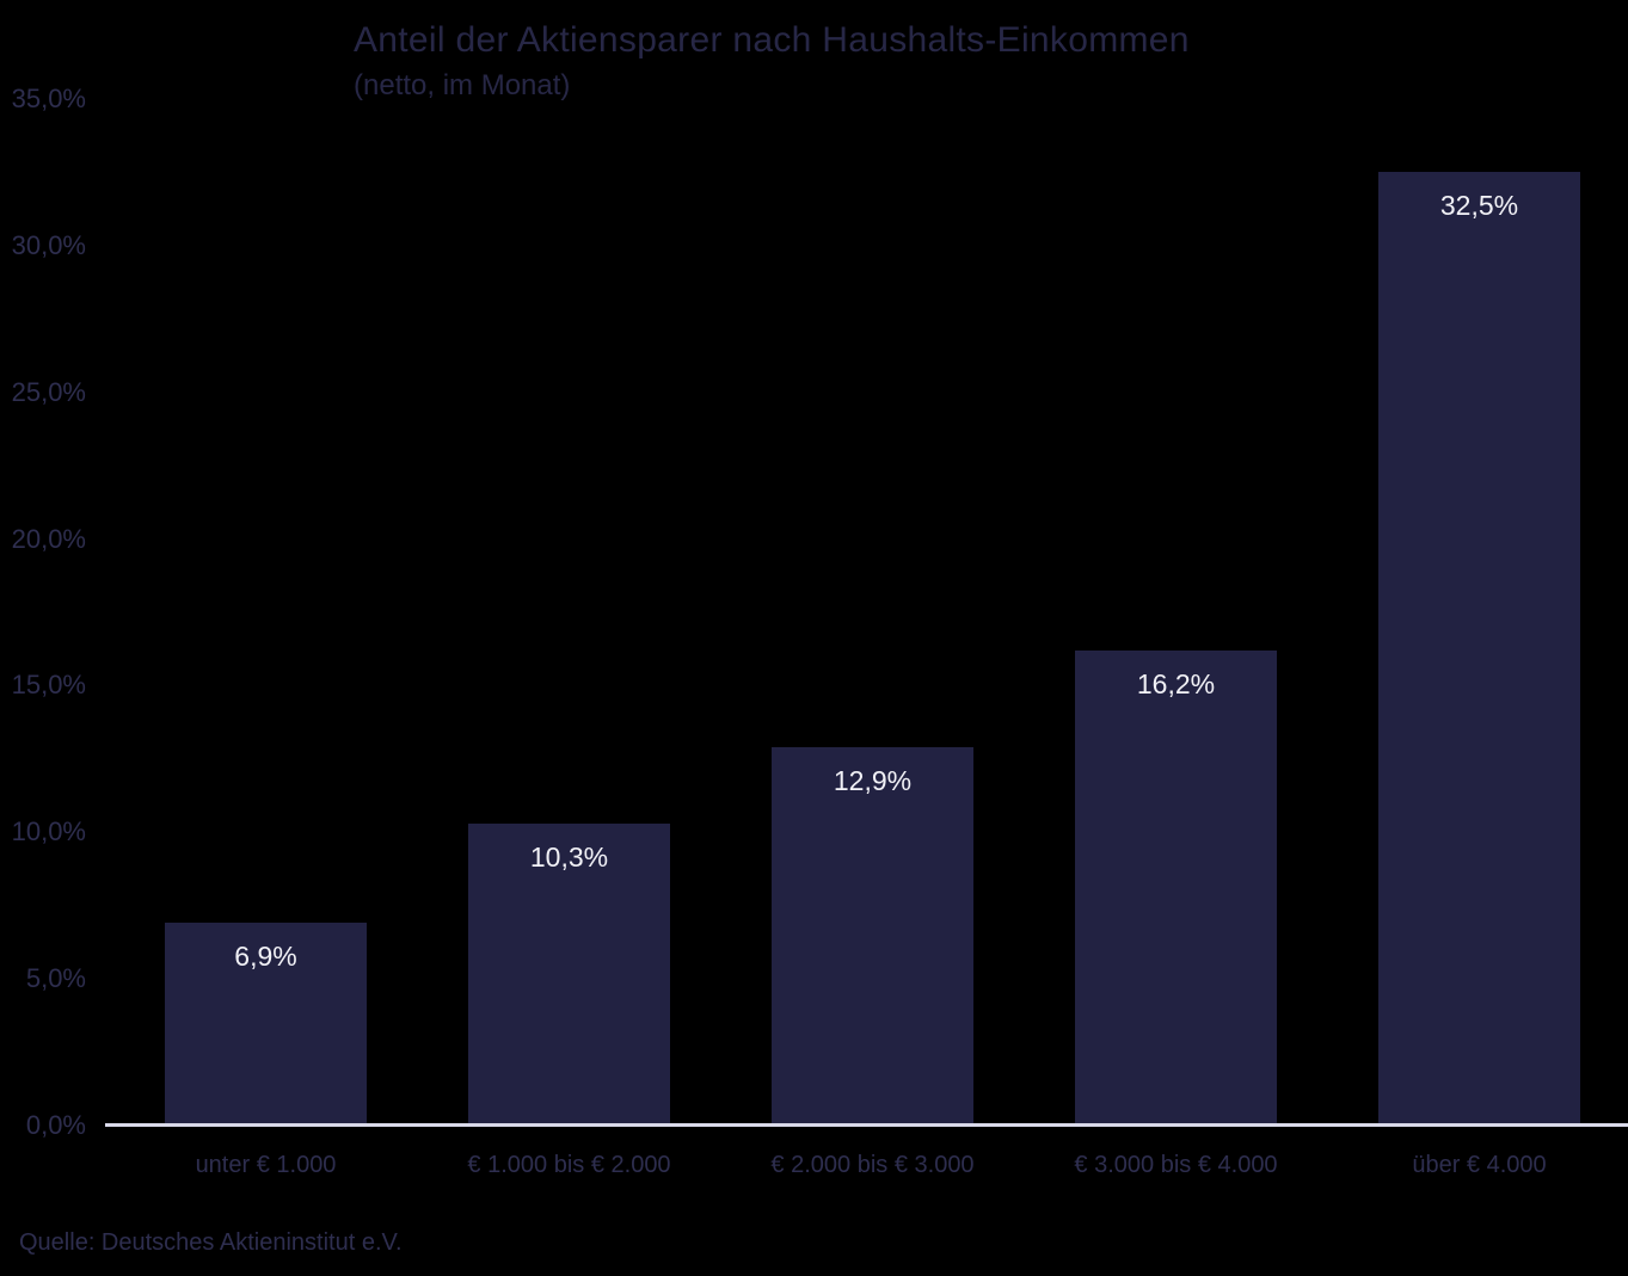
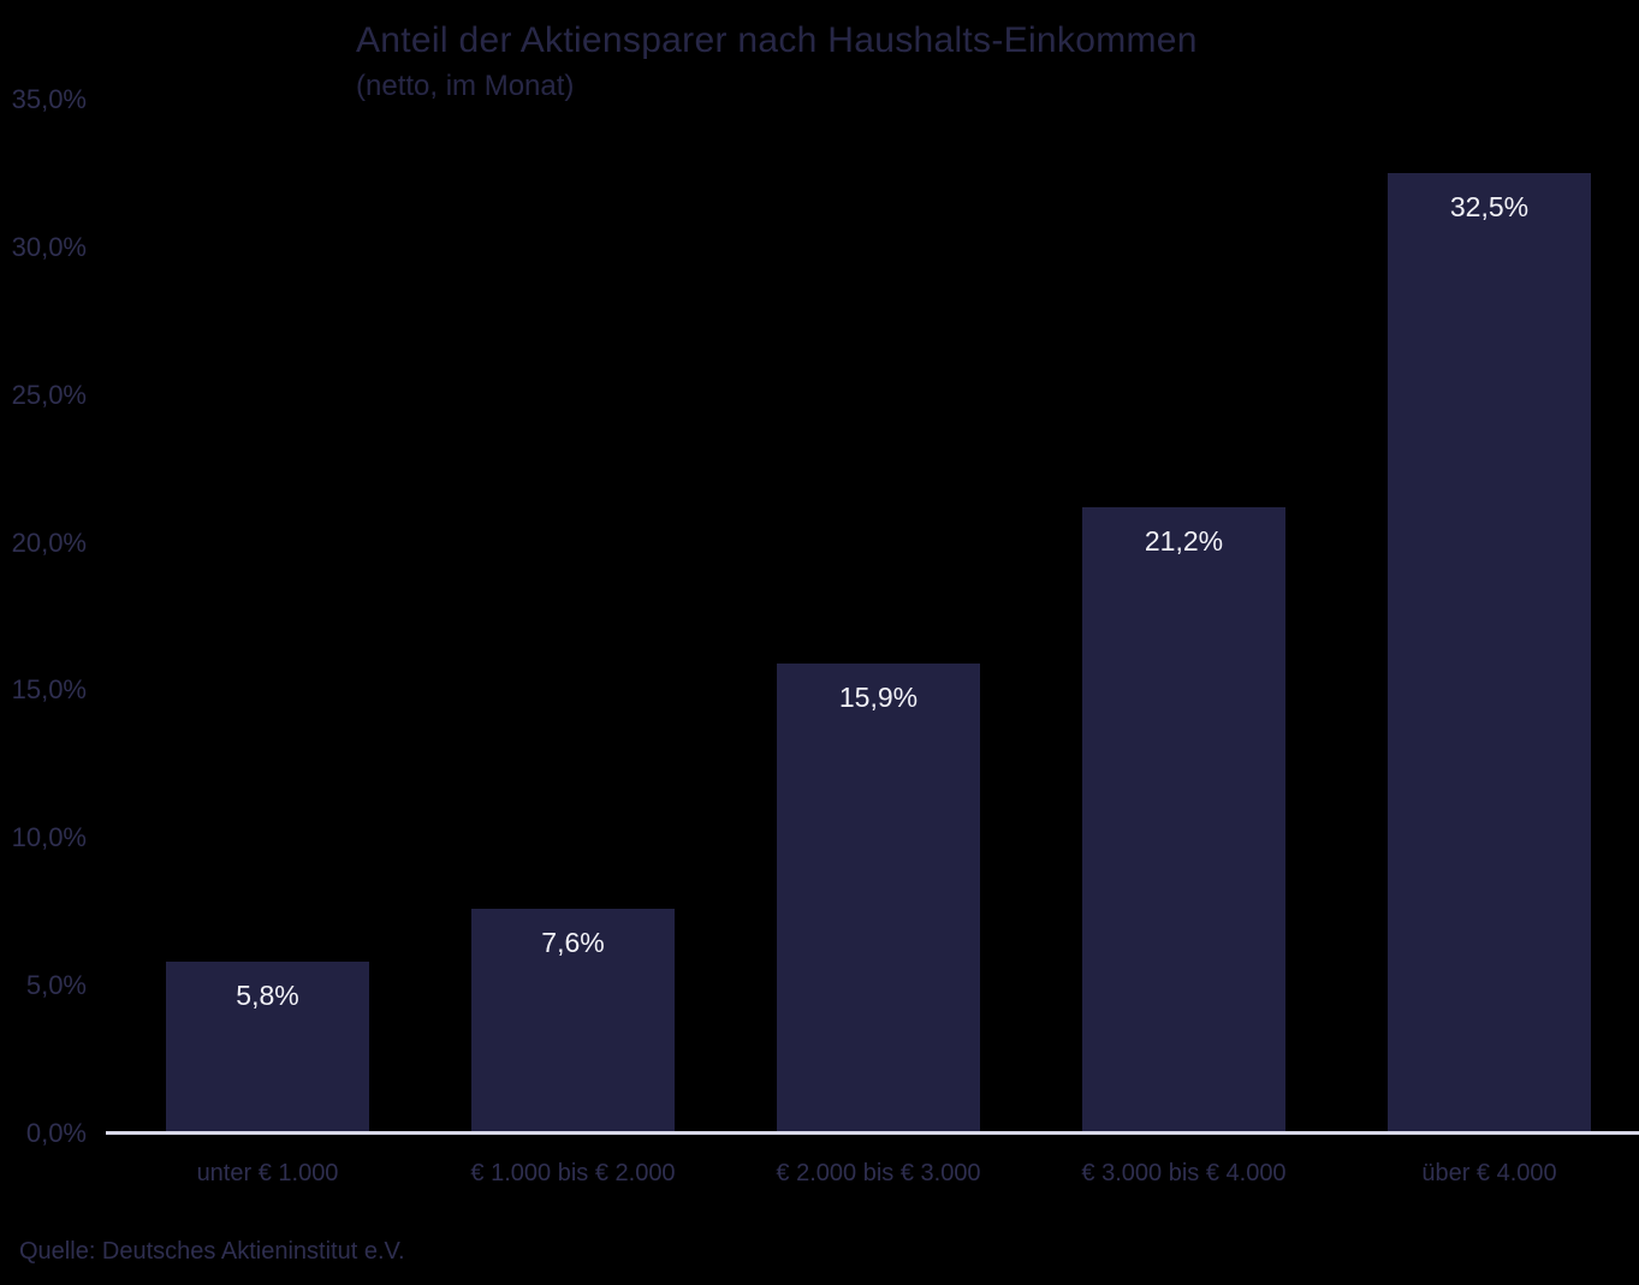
unter € 1.000: 6,9% -> 5,8%
€ 1.000 bis € 2.000: 10,3% -> 7,6%
€ 2.000 bis € 3.000: 12,9% -> 15,9%
€ 3.000 bis € 4.000: 16,2% -> 21,2%
